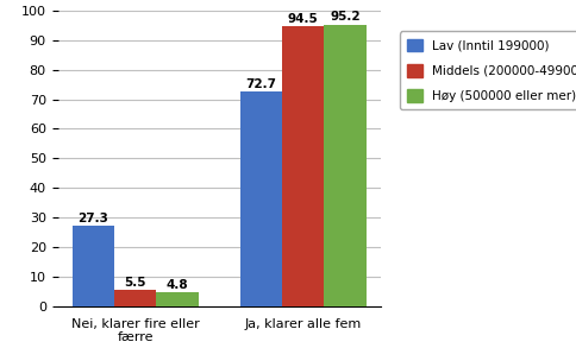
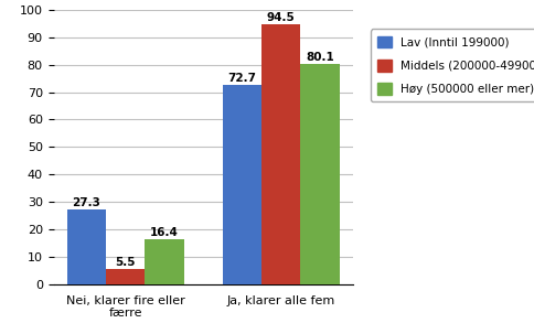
Høy (500000 eller mer)/Nei, klarer fire eller færre: 4.8 -> 16.4
Høy (500000 eller mer)/Ja, klarer alle fem: 95.2 -> 80.1
